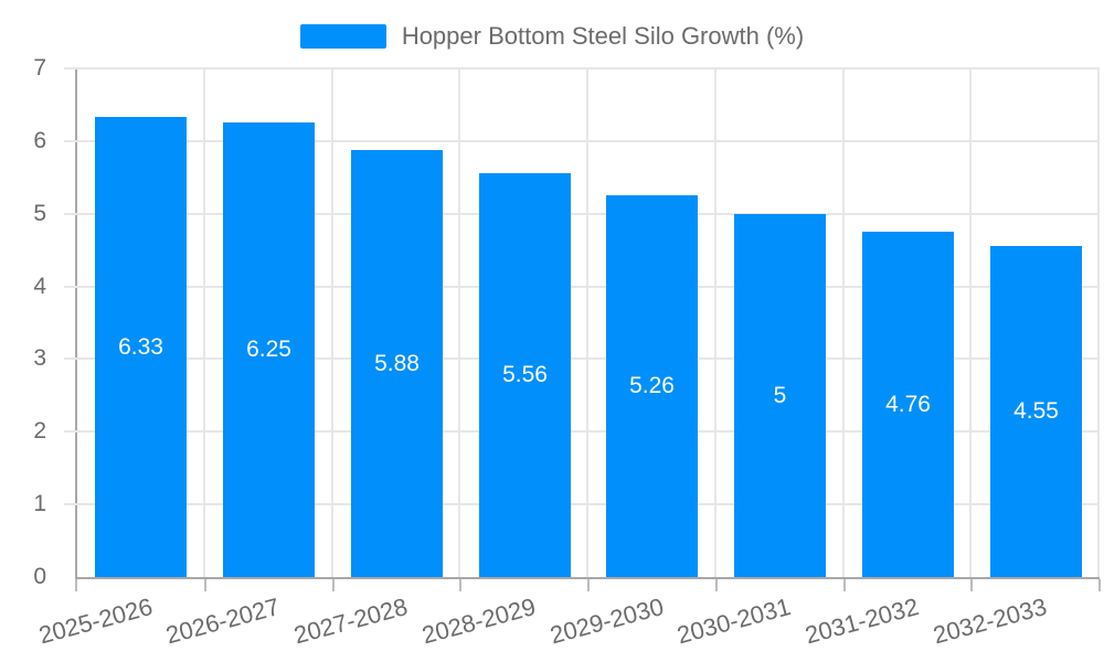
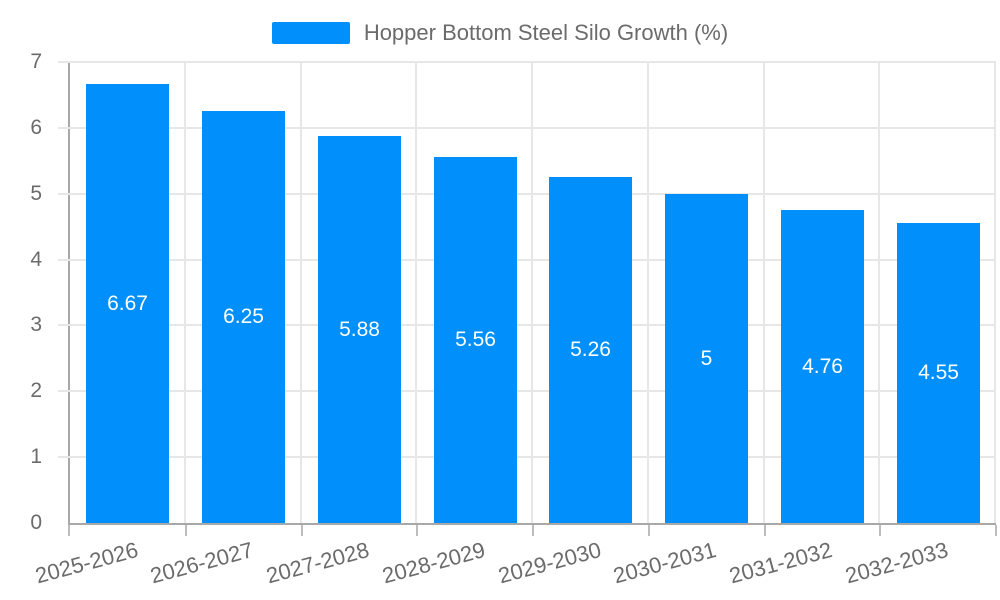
2025-2026: 6.33 -> 6.67
